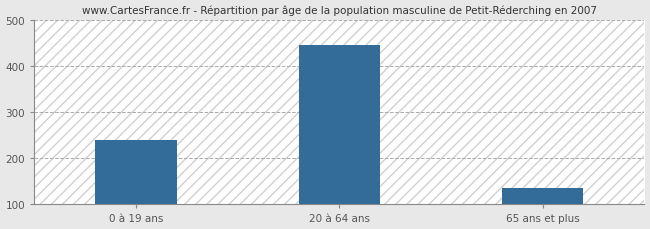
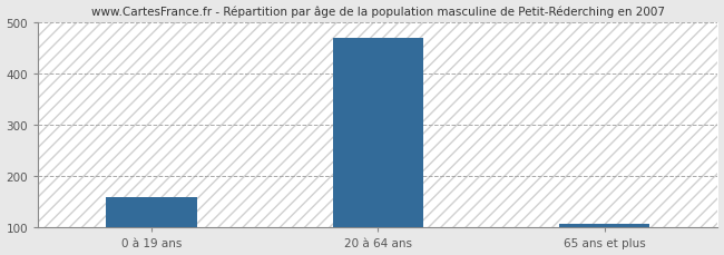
0 à 19 ans: 240 -> 160
20 à 64 ans: 445 -> 470
65 ans et plus: 135 -> 108
